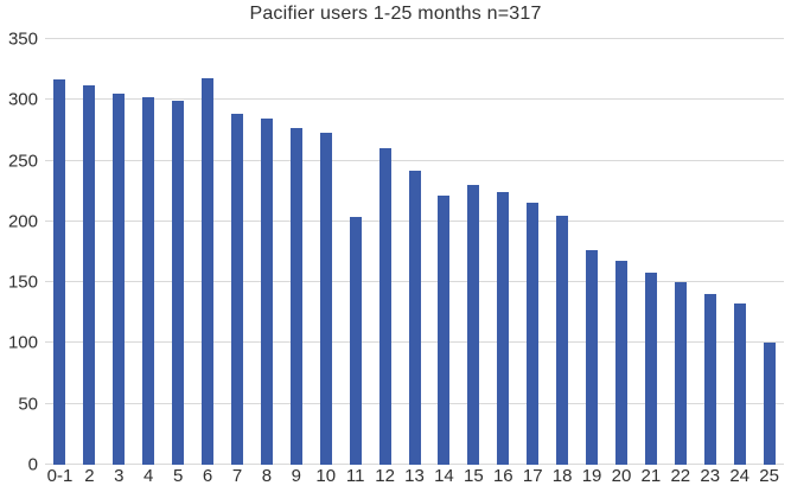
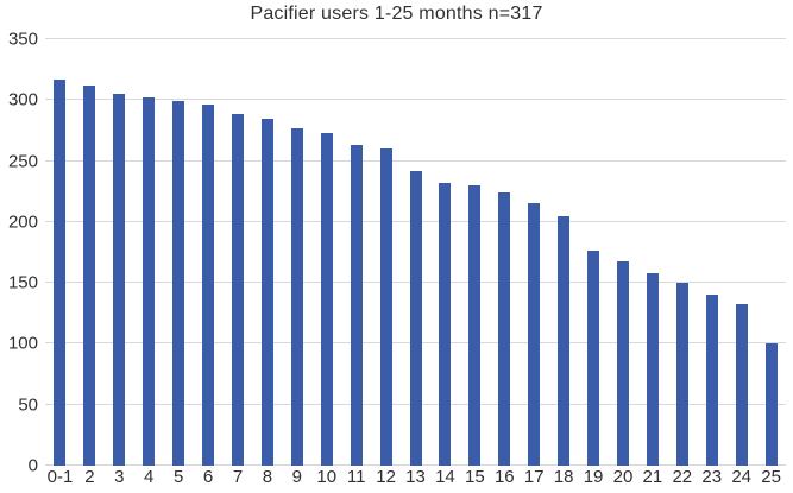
6: 318 -> 296
11: 204 -> 263
14: 221 -> 232
